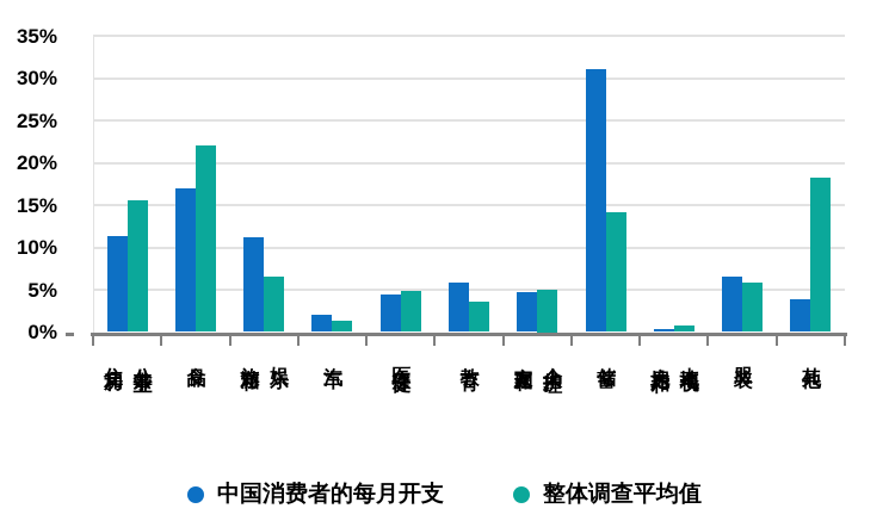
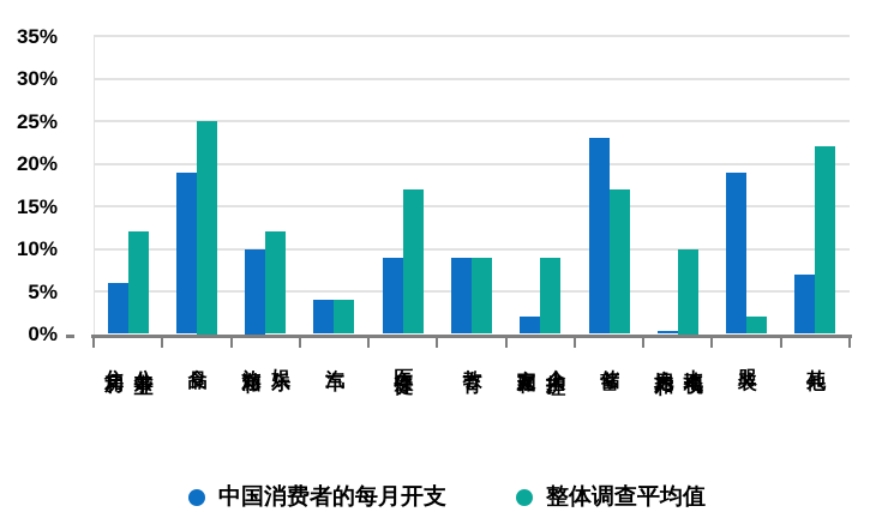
中国消费者的每月开支/住房和公共事业: 11% -> 6%
整体调查平均值/住房和公共事业: 16% -> 12%
中国消费者的每月开支/食品: 17% -> 19%
整体调查平均值/食品: 22% -> 25%
中国消费者的每月开支/旅游和娱乐: 11% -> 10%
整体调查平均值/旅游和娱乐: 7% -> 12%
中国消费者的每月开支/汽车: 2% -> 4%
整体调查平均值/汽车: 1% -> 4%
中国消费者的每月开支/医疗保健: 4% -> 9%
整体调查平均值/医疗保健: 5% -> 17%
中国消费者的每月开支/教育: 6% -> 9%
整体调查平均值/教育: 4% -> 9%
中国消费者的每月开支/家庭和个人护理: 5% -> 2%
整体调查平均值/家庭和个人护理: 5% -> 9%
中国消费者的每月开支/储蓄: 31% -> 23%
整体调查平均值/储蓄: 14% -> 17%
整体调查平均值/房地产和本地税项: 1% -> 10%
中国消费者的每月开支/服装: 7% -> 19%
整体调查平均值/服装: 6% -> 2%
中国消费者的每月开支/其他: 4% -> 7%
整体调查平均值/其他: 18% -> 22%
